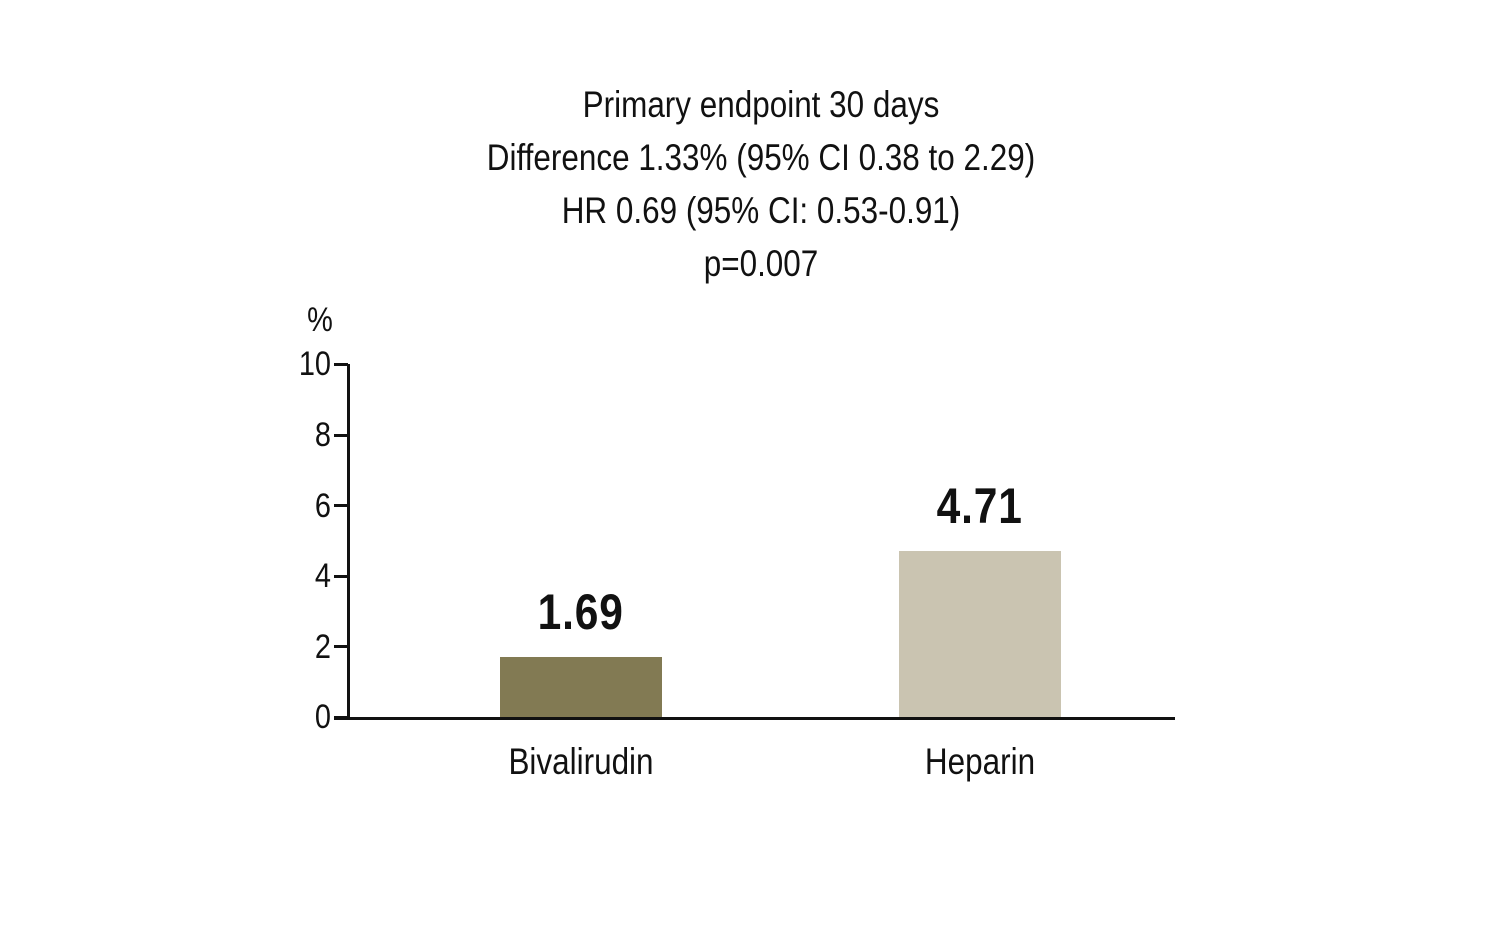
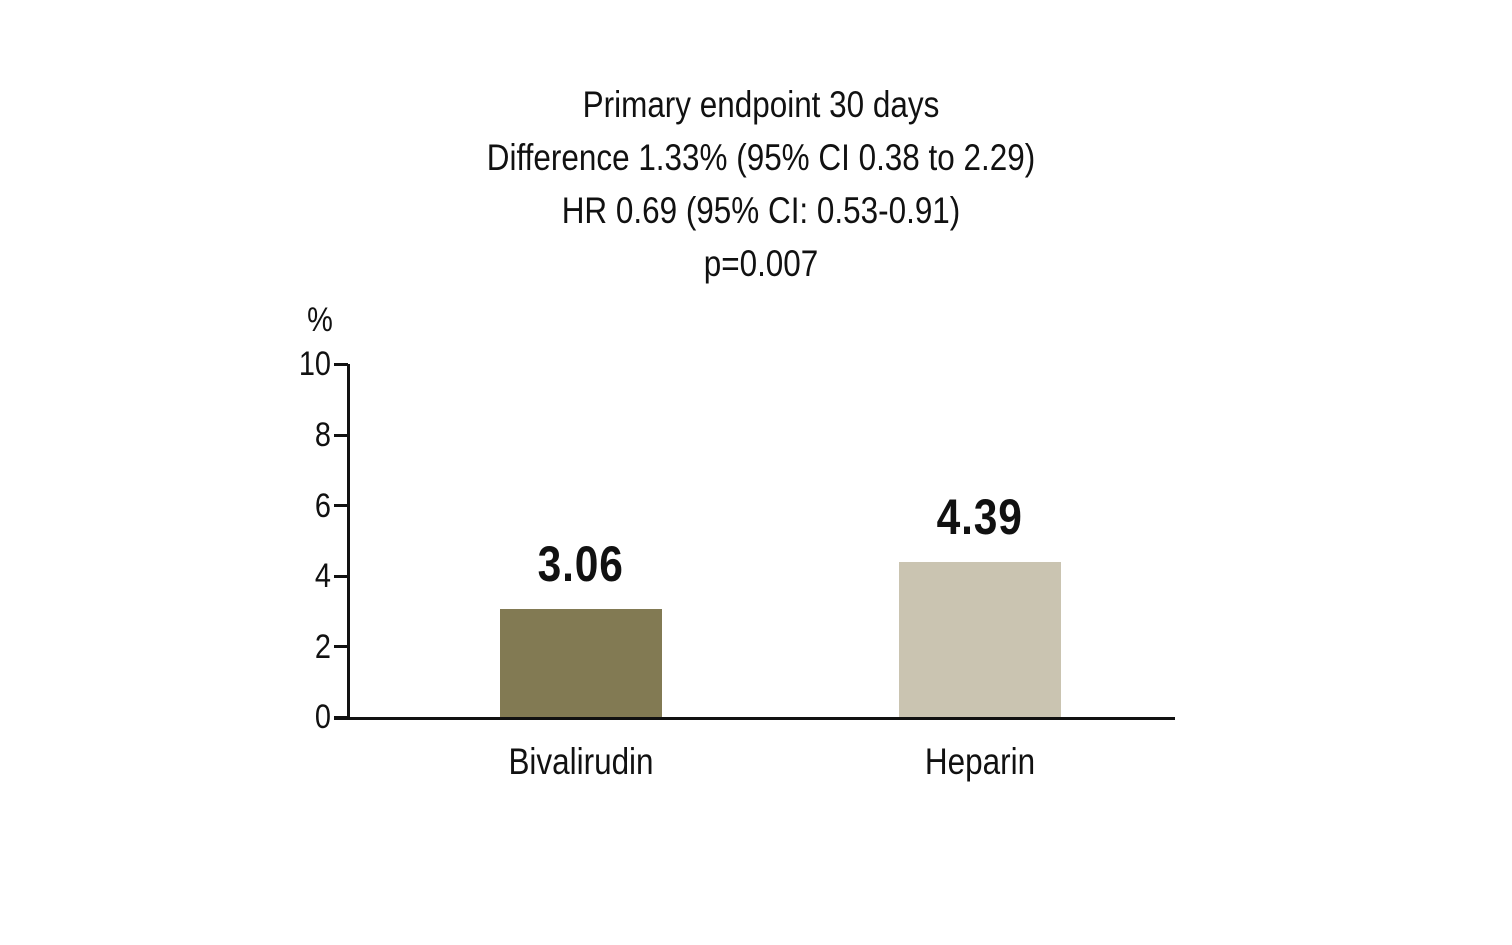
Bivalirudin: 1.69 -> 3.06
Heparin: 4.71 -> 4.39
